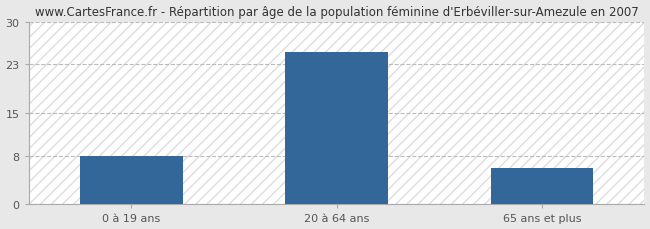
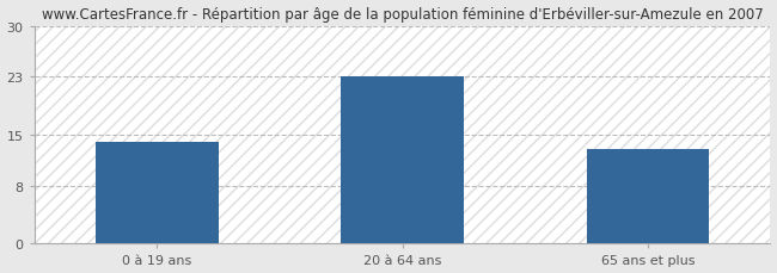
0 à 19 ans: 8 -> 14
20 à 64 ans: 25 -> 23
65 ans et plus: 6 -> 13
